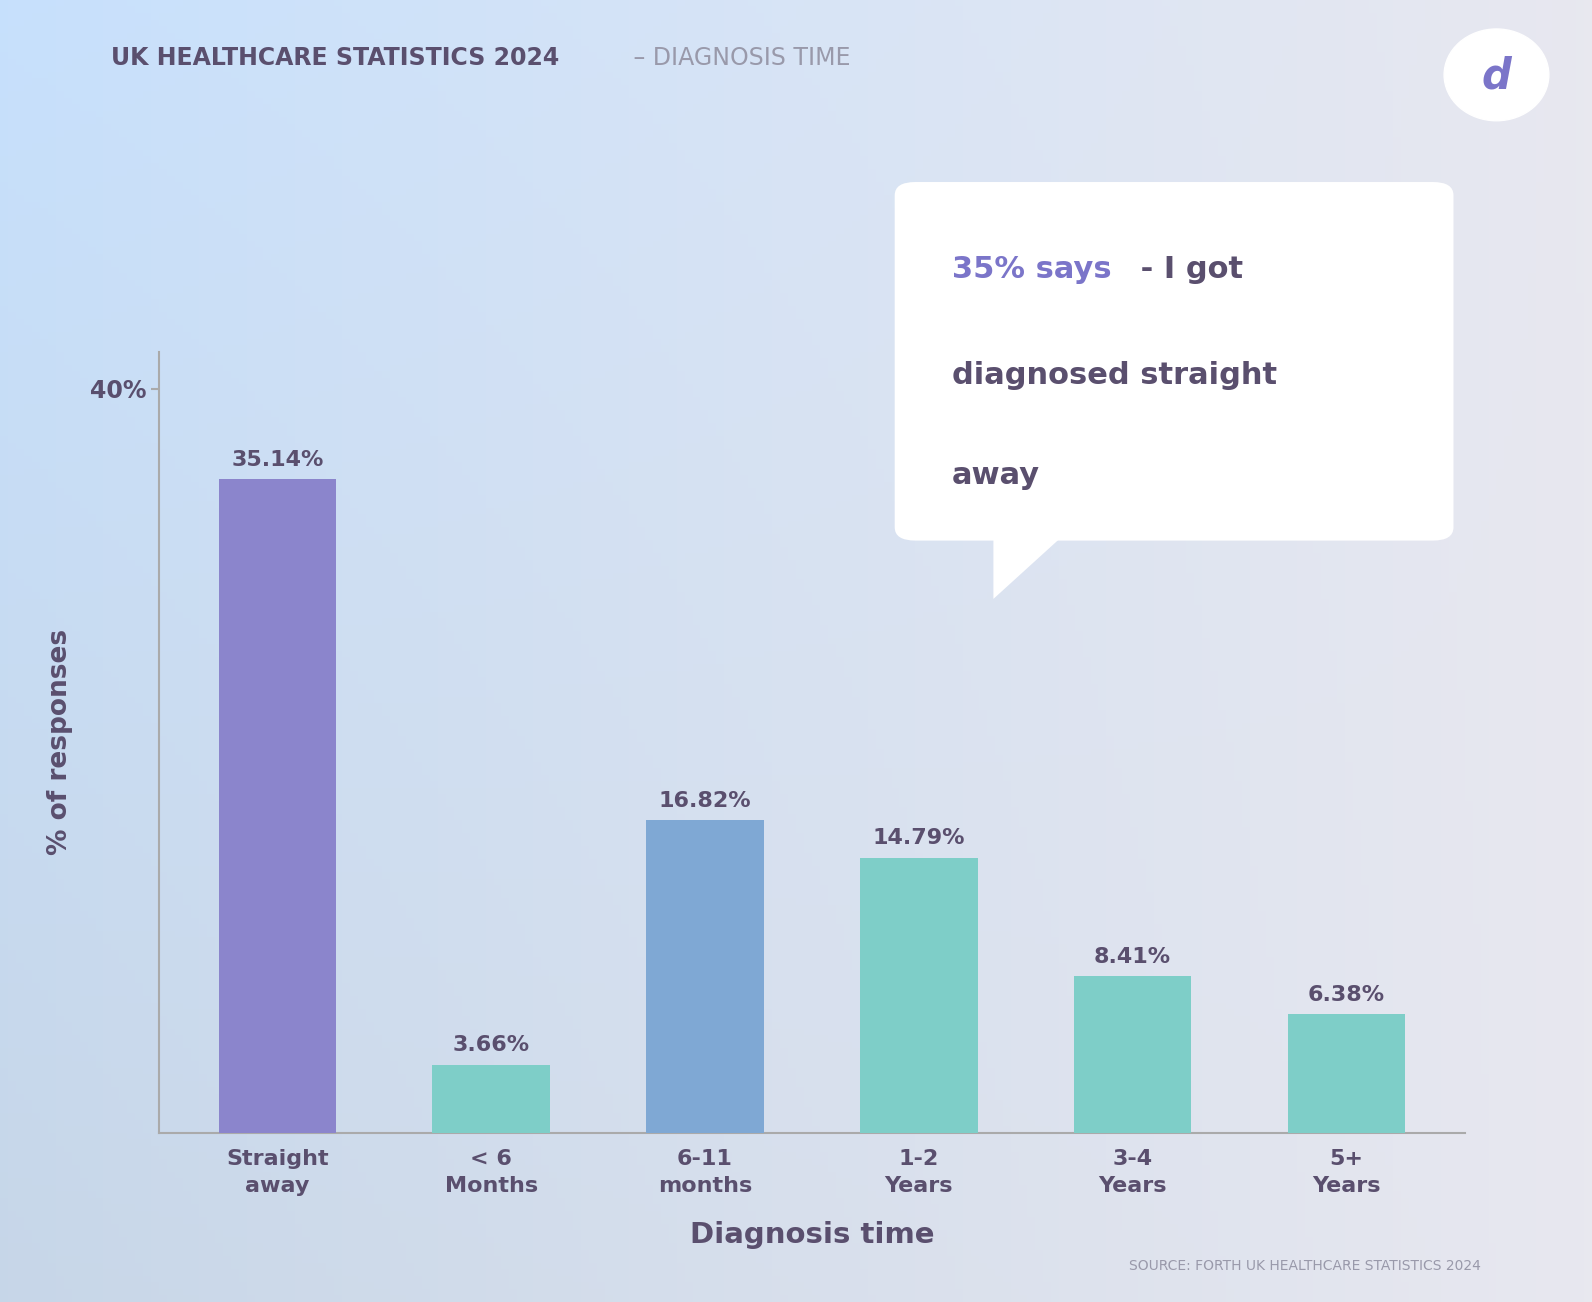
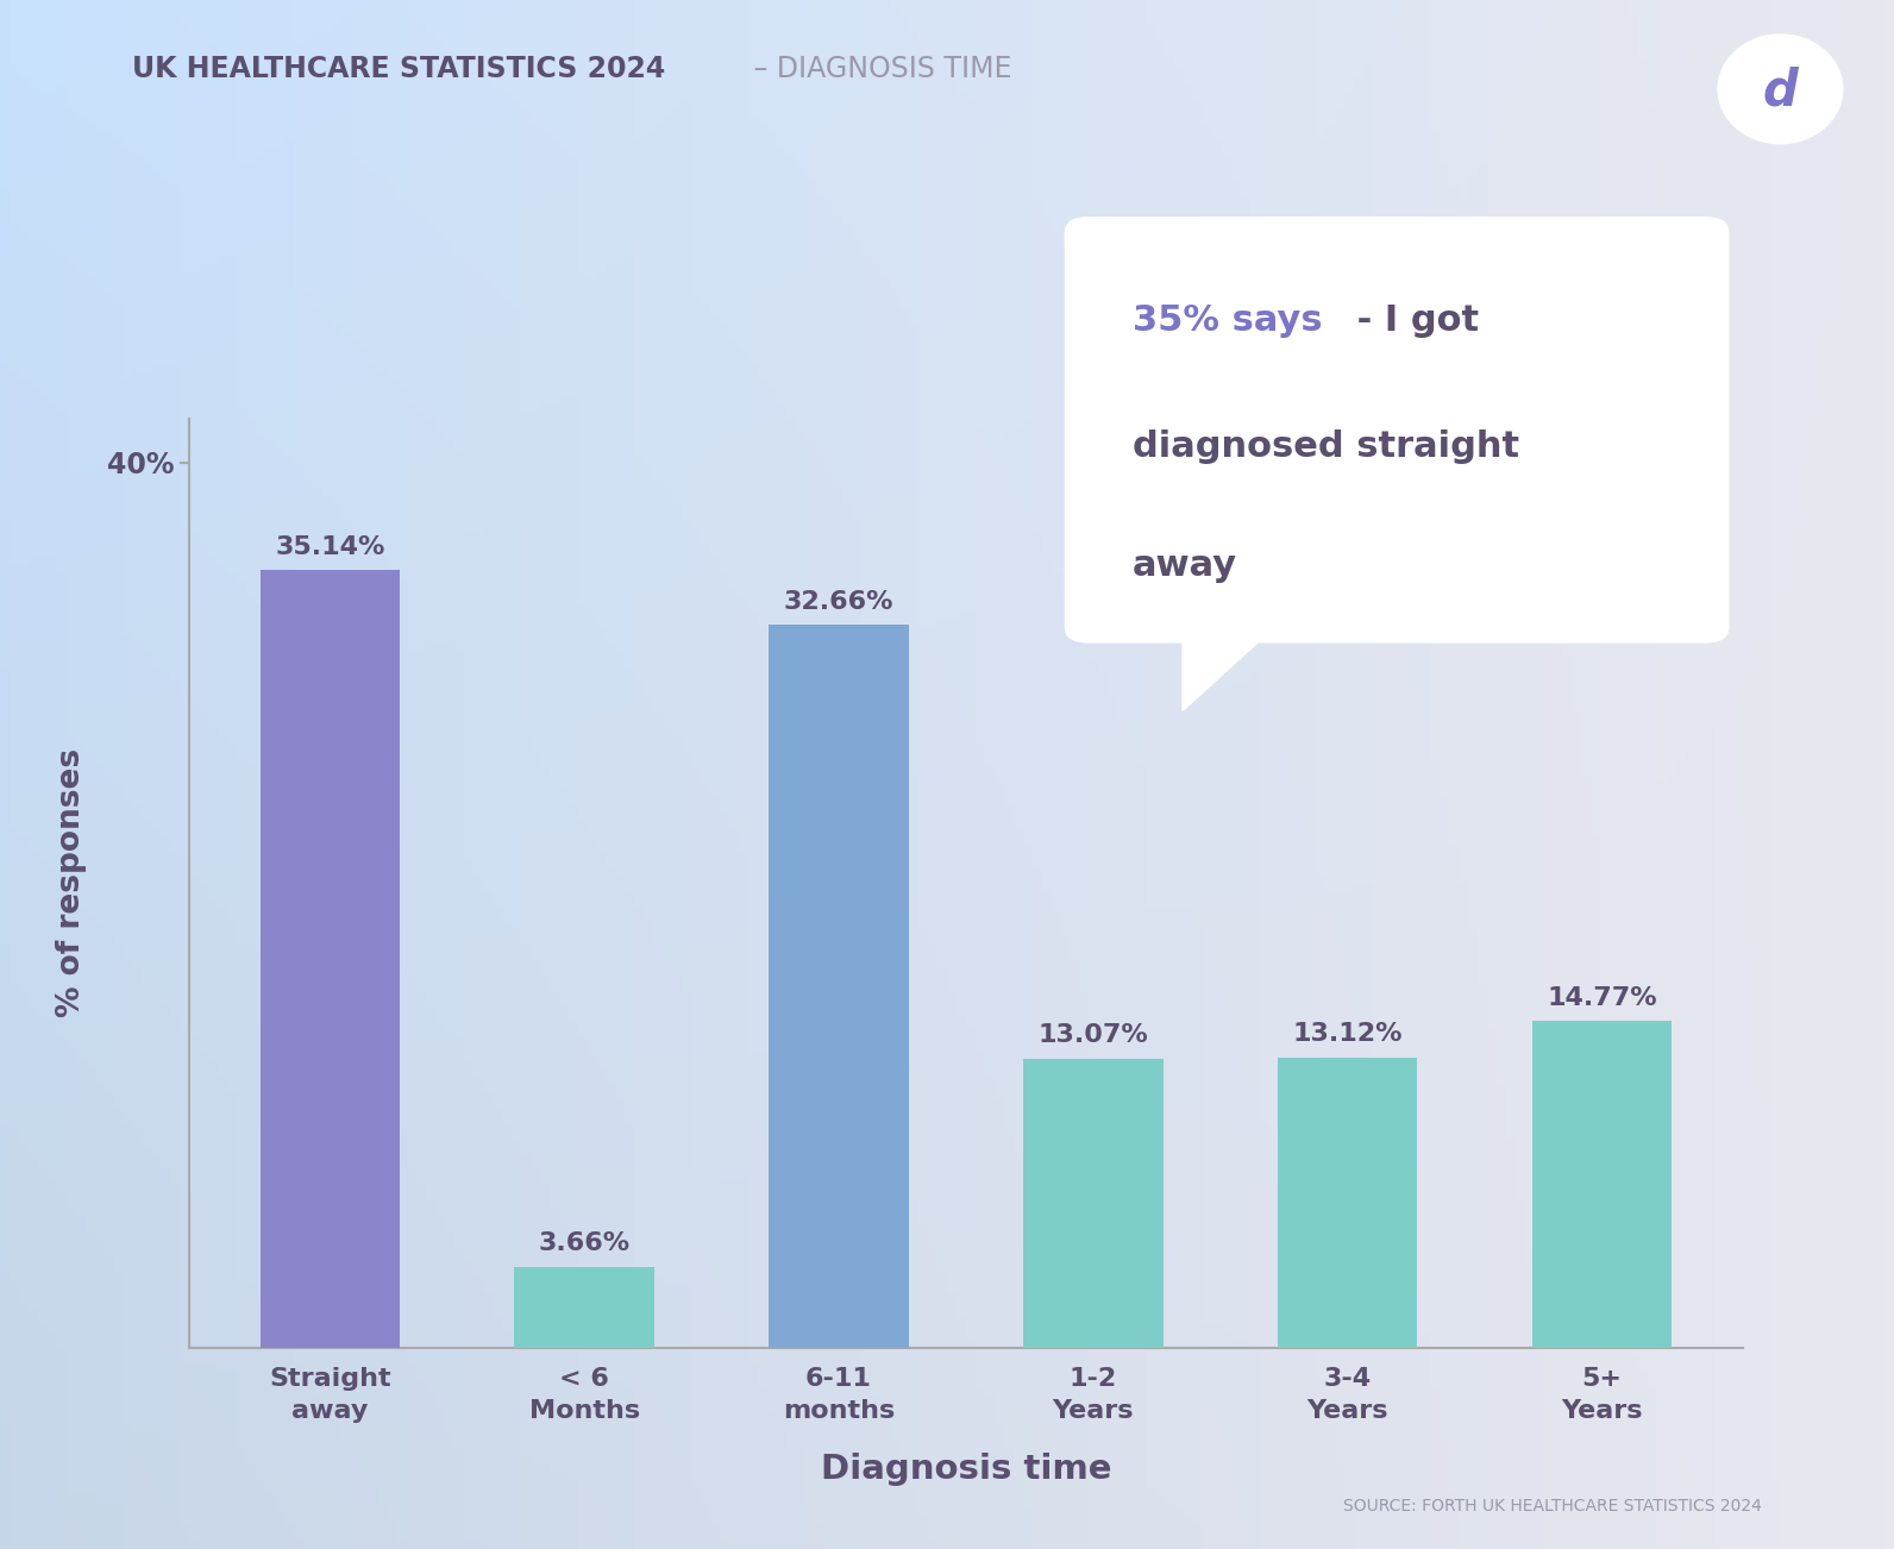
6-11 months: 16.82% -> 32.66%
1-2 Years: 14.79% -> 13.07%
3-4 Years: 8.41% -> 13.12%
5+ Years: 6.38% -> 14.77%
